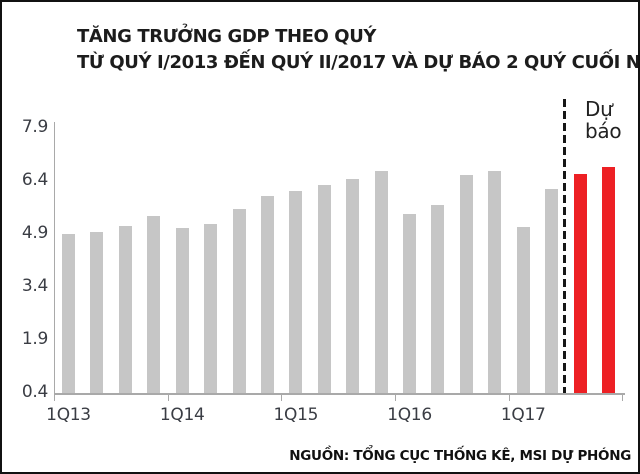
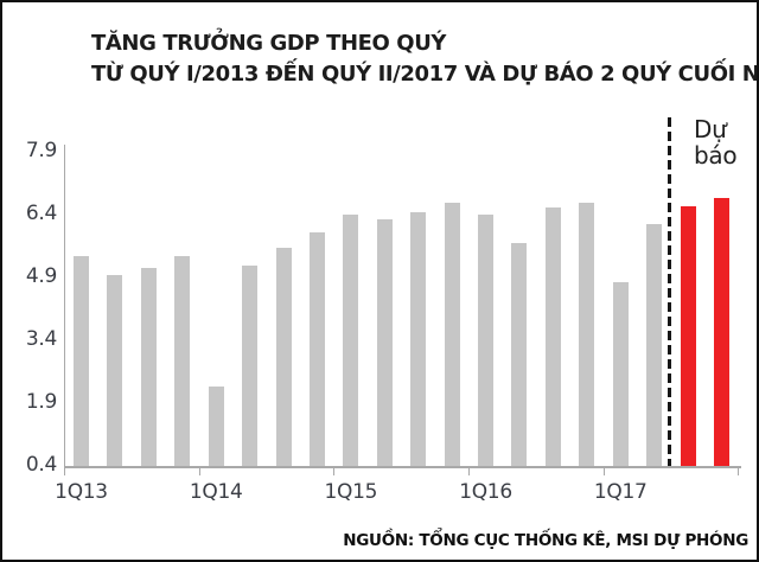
1Q13: 4.9 -> 5.4
1Q14: 5.1 -> 2.3
1Q15: 6.1 -> 6.4
1Q16: 5.5 -> 6.4
1Q17: 5.1 -> 4.8
